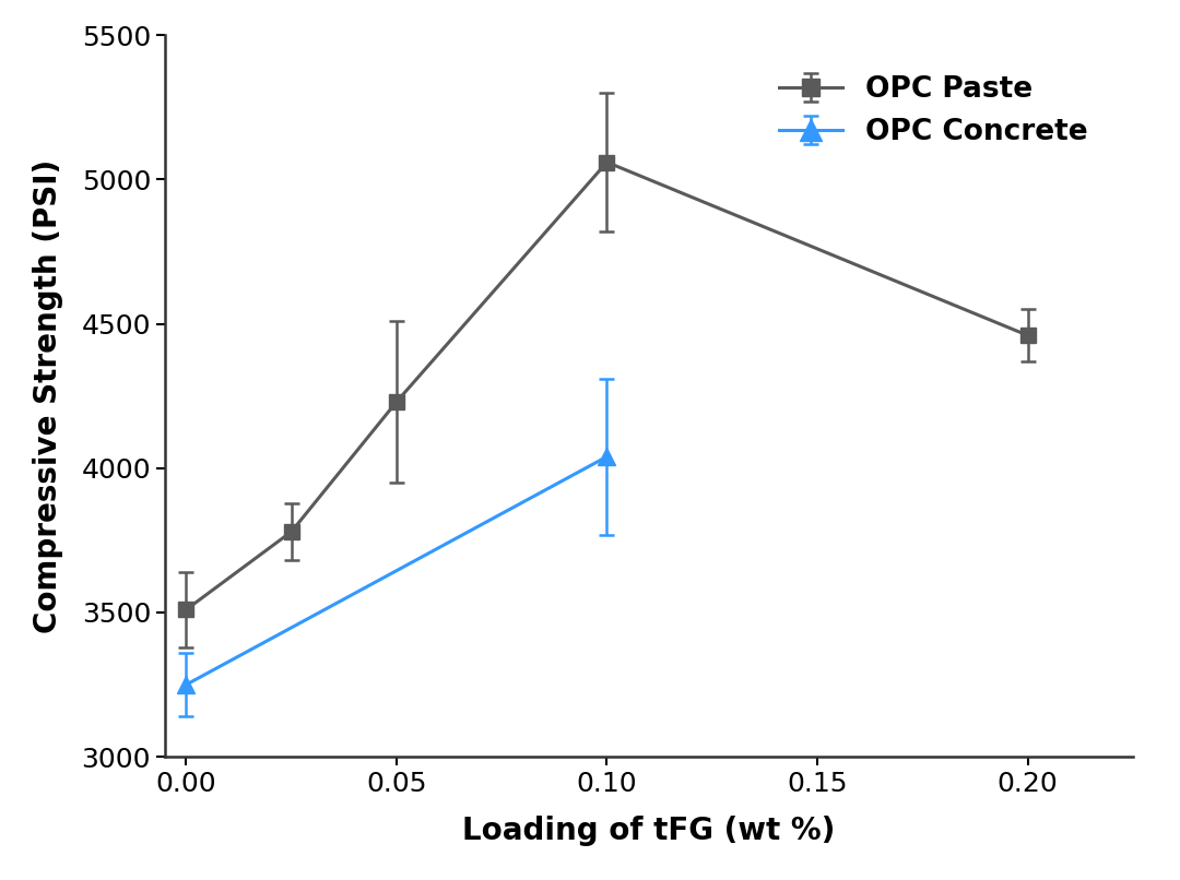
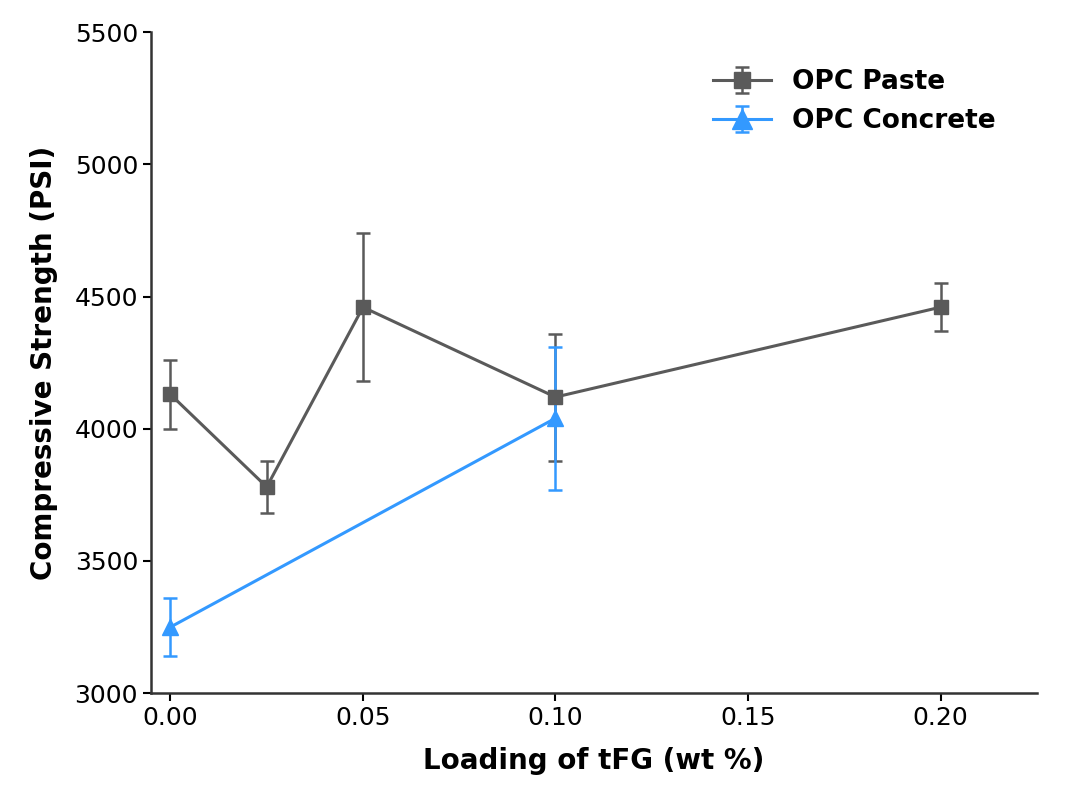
0.00: 3510 -> 4130
0.05: 4230 -> 4460
0.10: 5060 -> 4120
